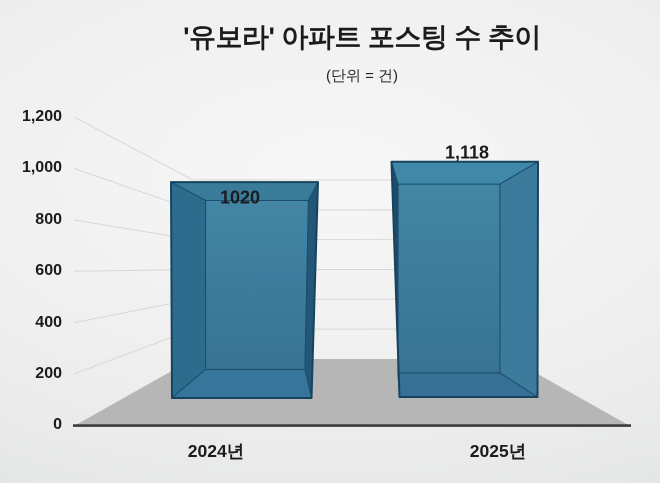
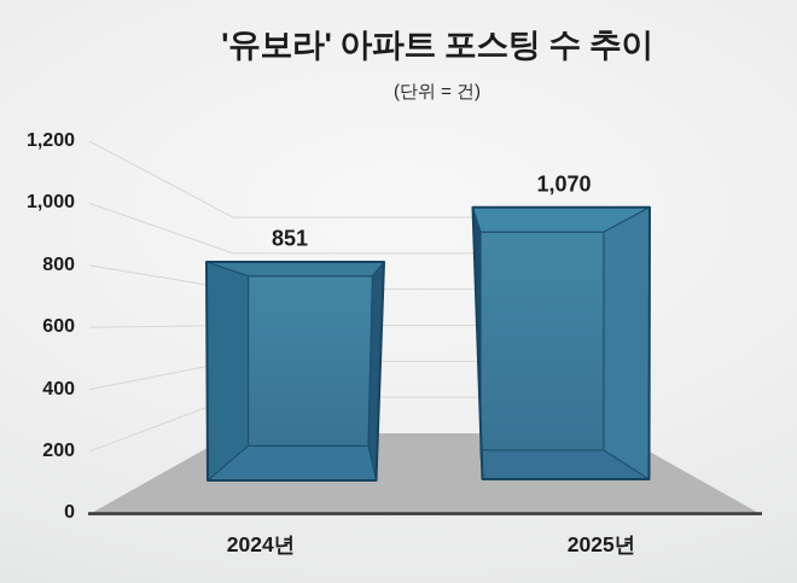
2024년: 1020 -> 851
2025년: 1,118 -> 1,070
